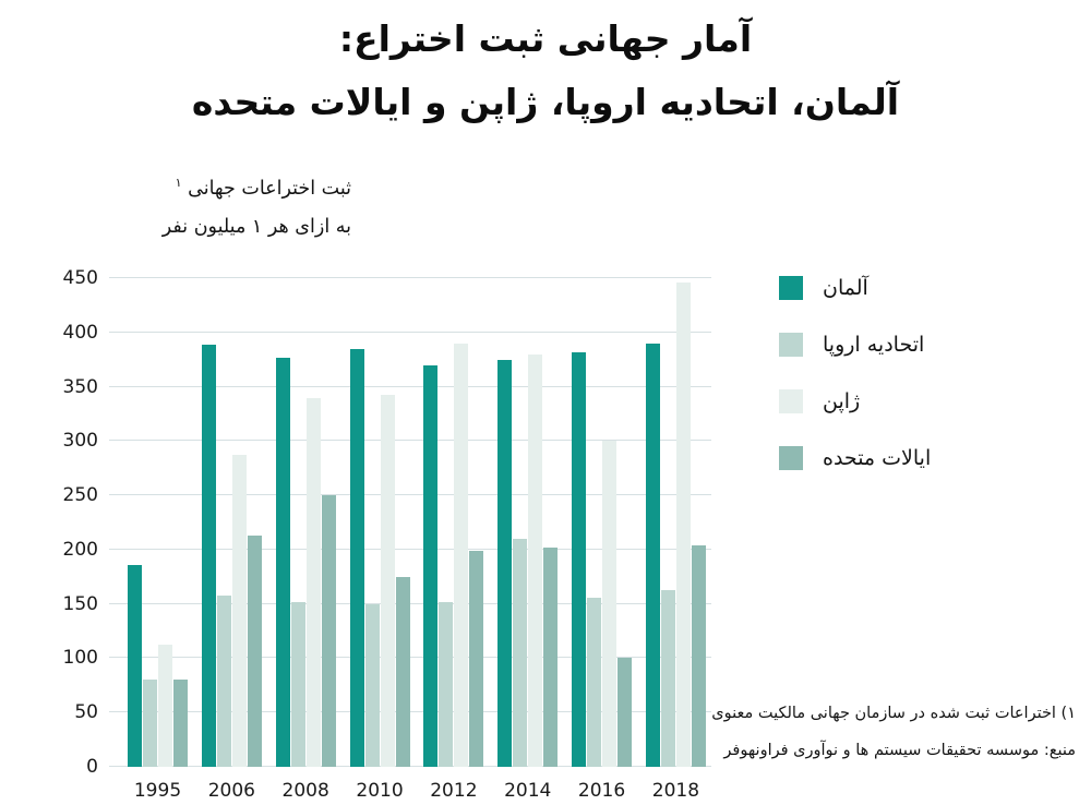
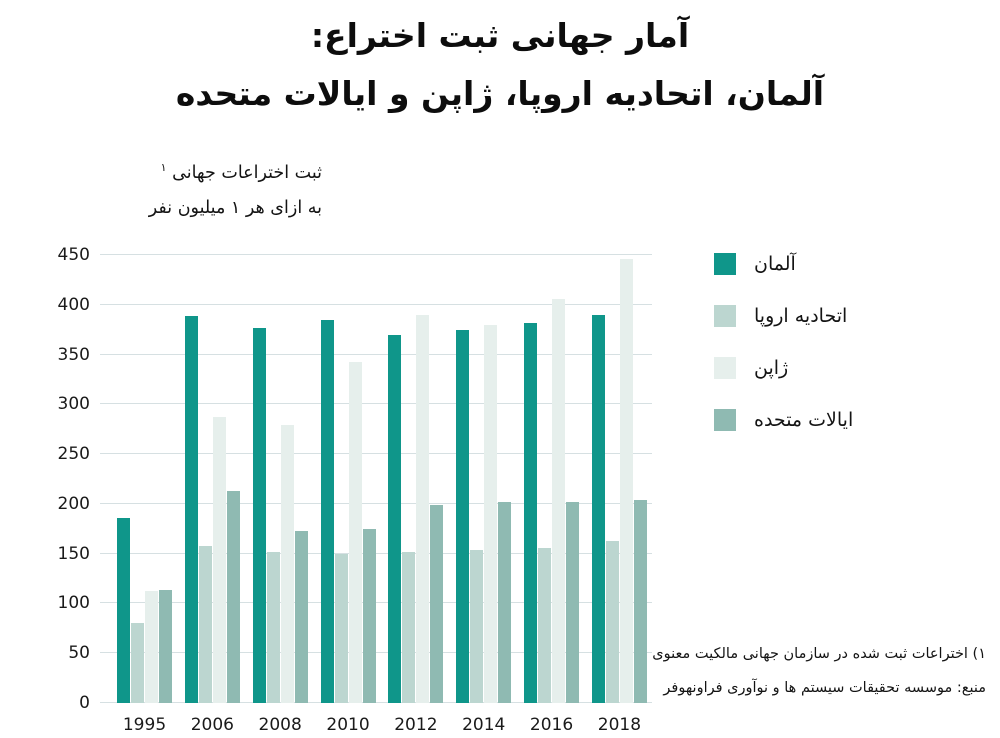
ایالات متحده/1995: 80 -> 110
ژاپن/2008: 340 -> 280
ایالات متحده/2008: 250 -> 170
اتحادیه اروپا/2014: 210 -> 150
ژاپن/2016: 300 -> 410
ایالات متحده/2016: 100 -> 200
